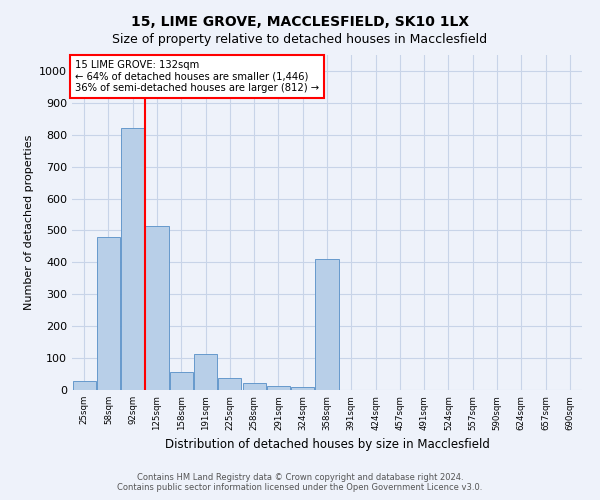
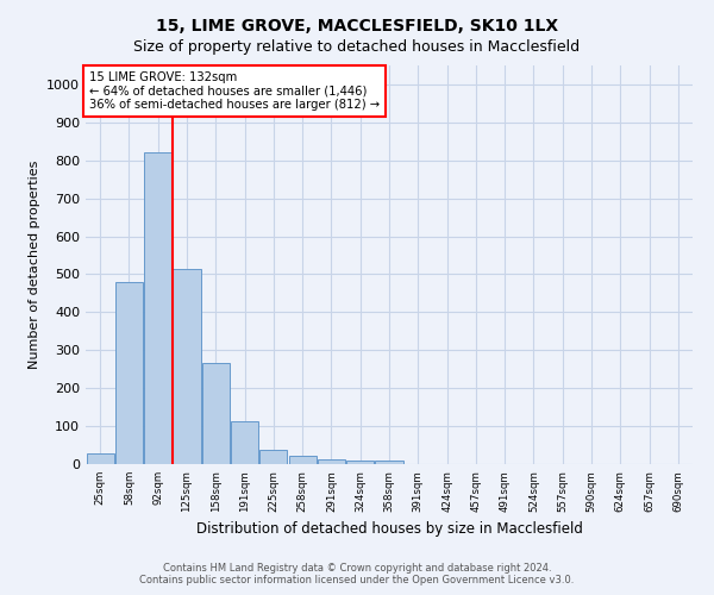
158sqm: 55 -> 265
358sqm: 410 -> 8
